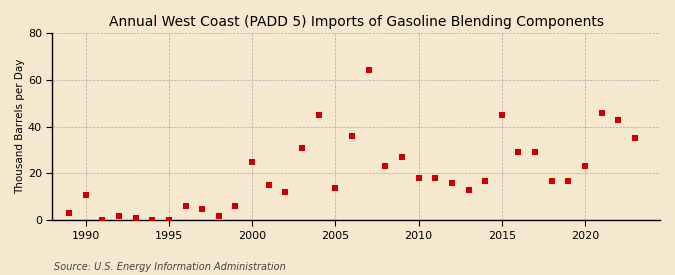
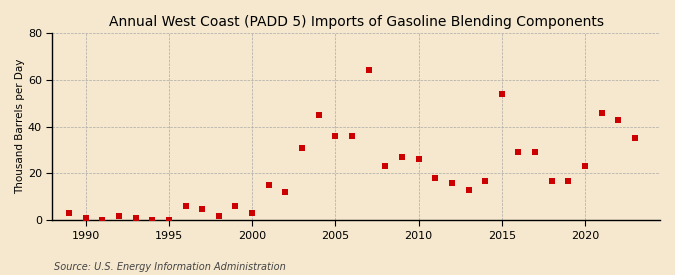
1990: 11 -> 1
2000: 25 -> 3
2005: 14 -> 36
2010: 18 -> 26
2015: 45 -> 54
